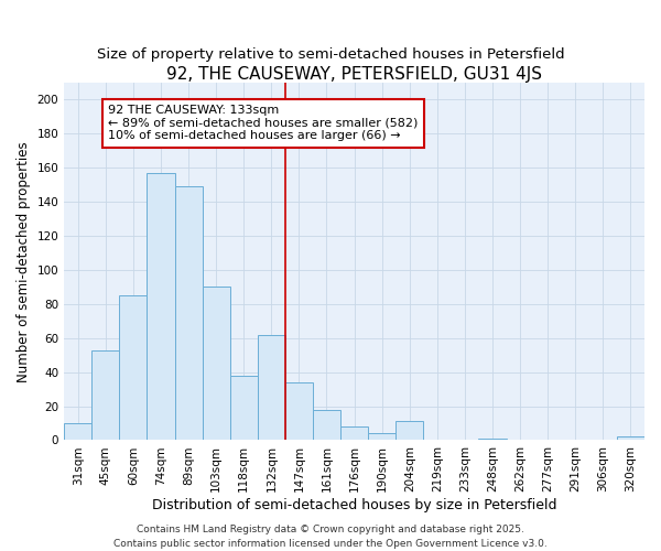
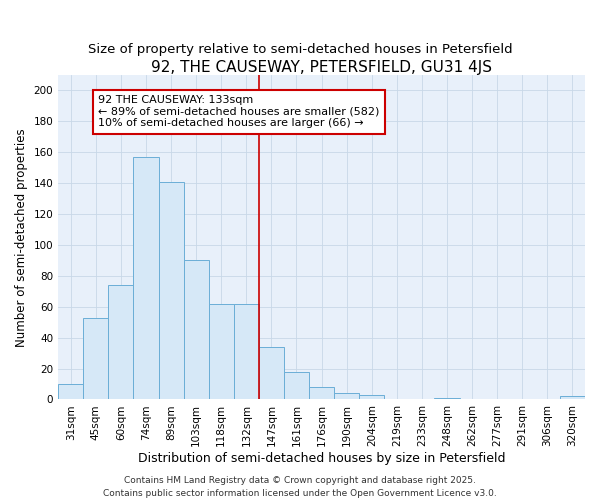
60sqm: 85 -> 74
89sqm: 149 -> 141
118sqm: 38 -> 62
204sqm: 11 -> 3
